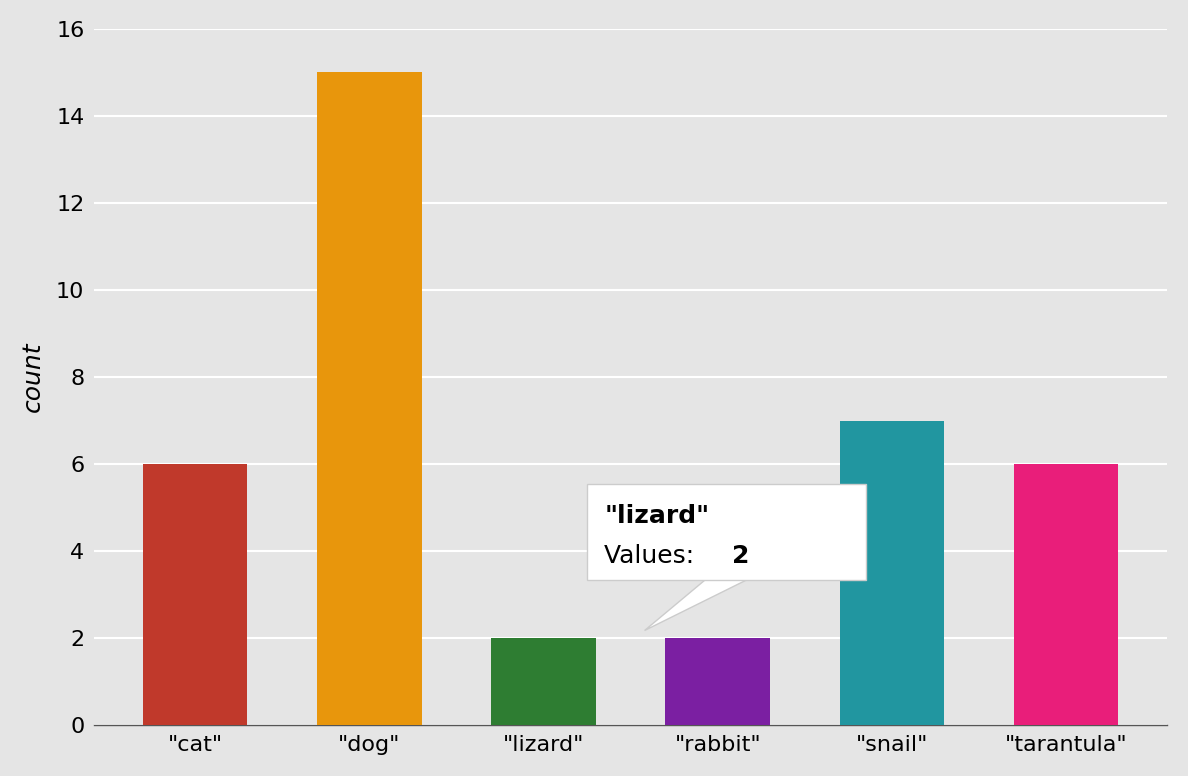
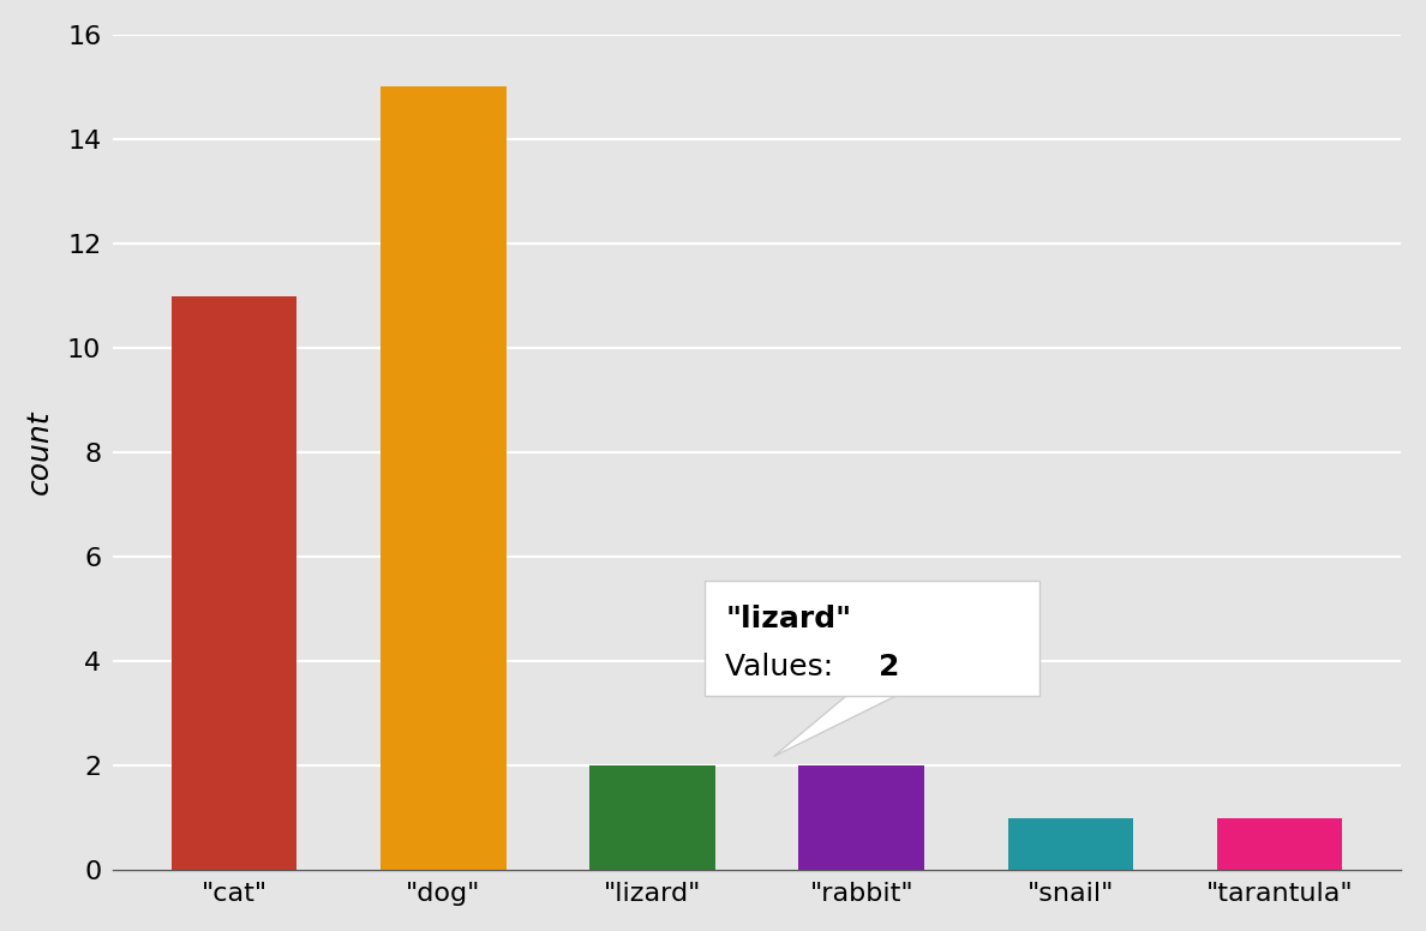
"cat": 6 -> 11
"snail": 7 -> 1
"tarantula": 6 -> 1
